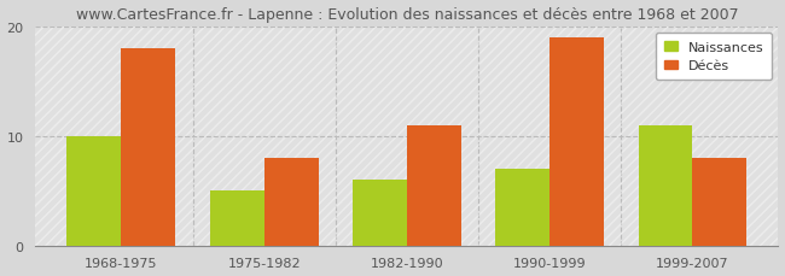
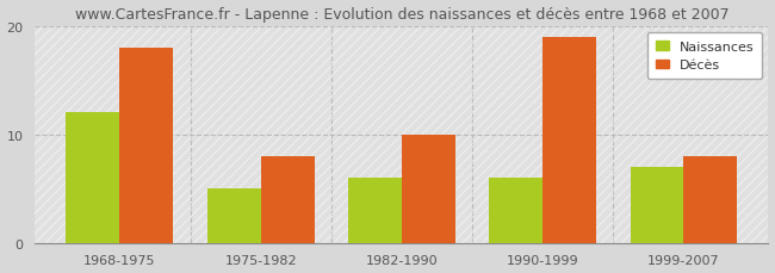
Naissances/1968-1975: 10 -> 12
Décès/1982-1990: 11 -> 10
Naissances/1990-1999: 7 -> 6
Naissances/1999-2007: 11 -> 7
